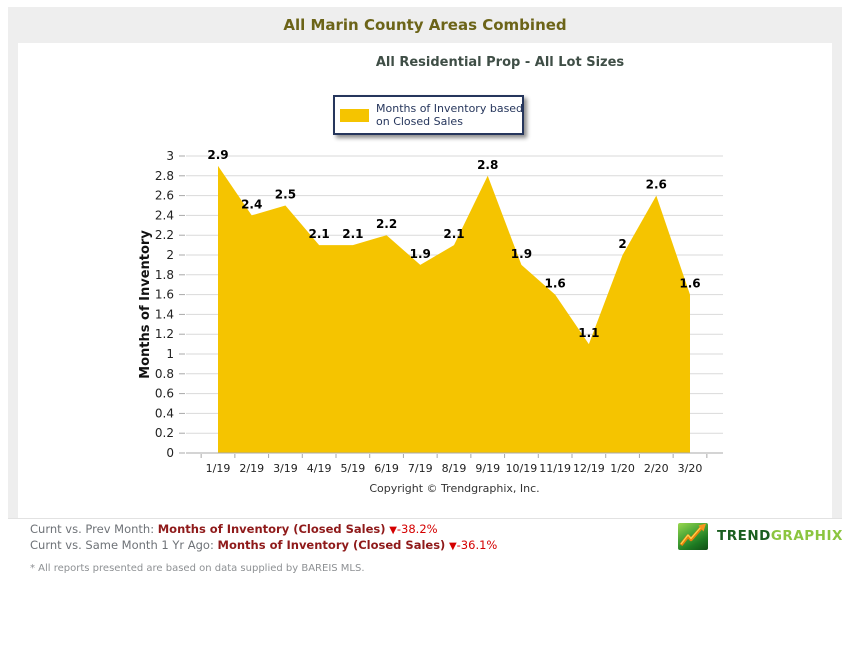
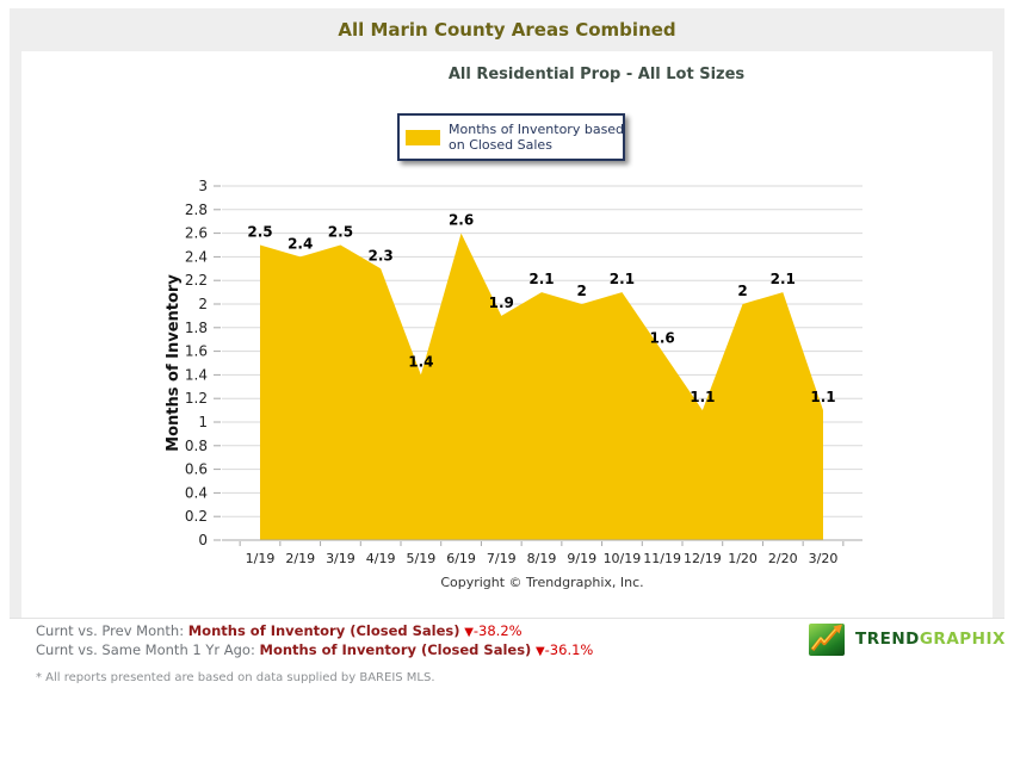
1/19: 2.9 -> 2.5
4/19: 2.1 -> 2.3
5/19: 2.1 -> 1.4
6/19: 2.2 -> 2.6
9/19: 2.8 -> 2
10/19: 1.9 -> 2.1
2/20: 2.6 -> 2.1
3/20: 1.6 -> 1.1
